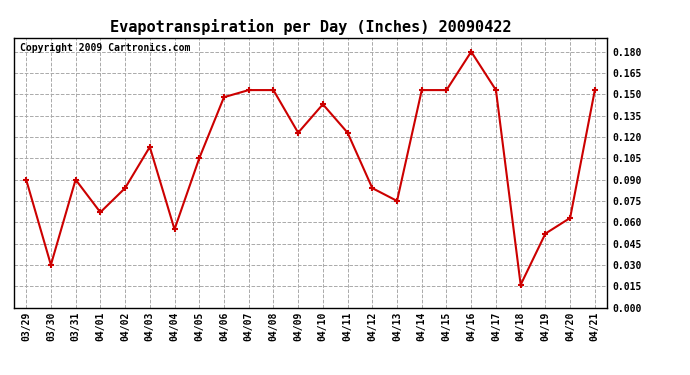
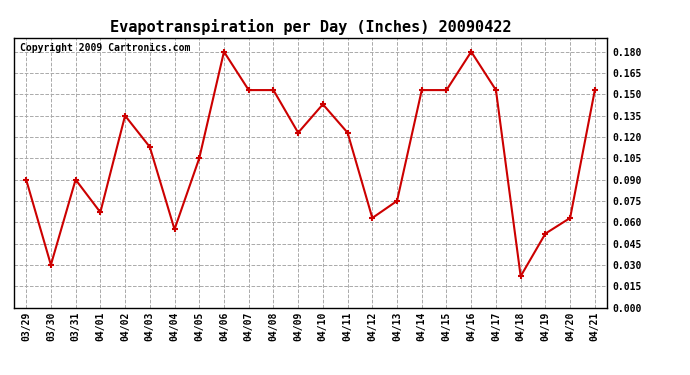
04/02: 0.084 -> 0.135
04/06: 0.148 -> 0.180
04/12: 0.084 -> 0.063
04/18: 0.016 -> 0.022
